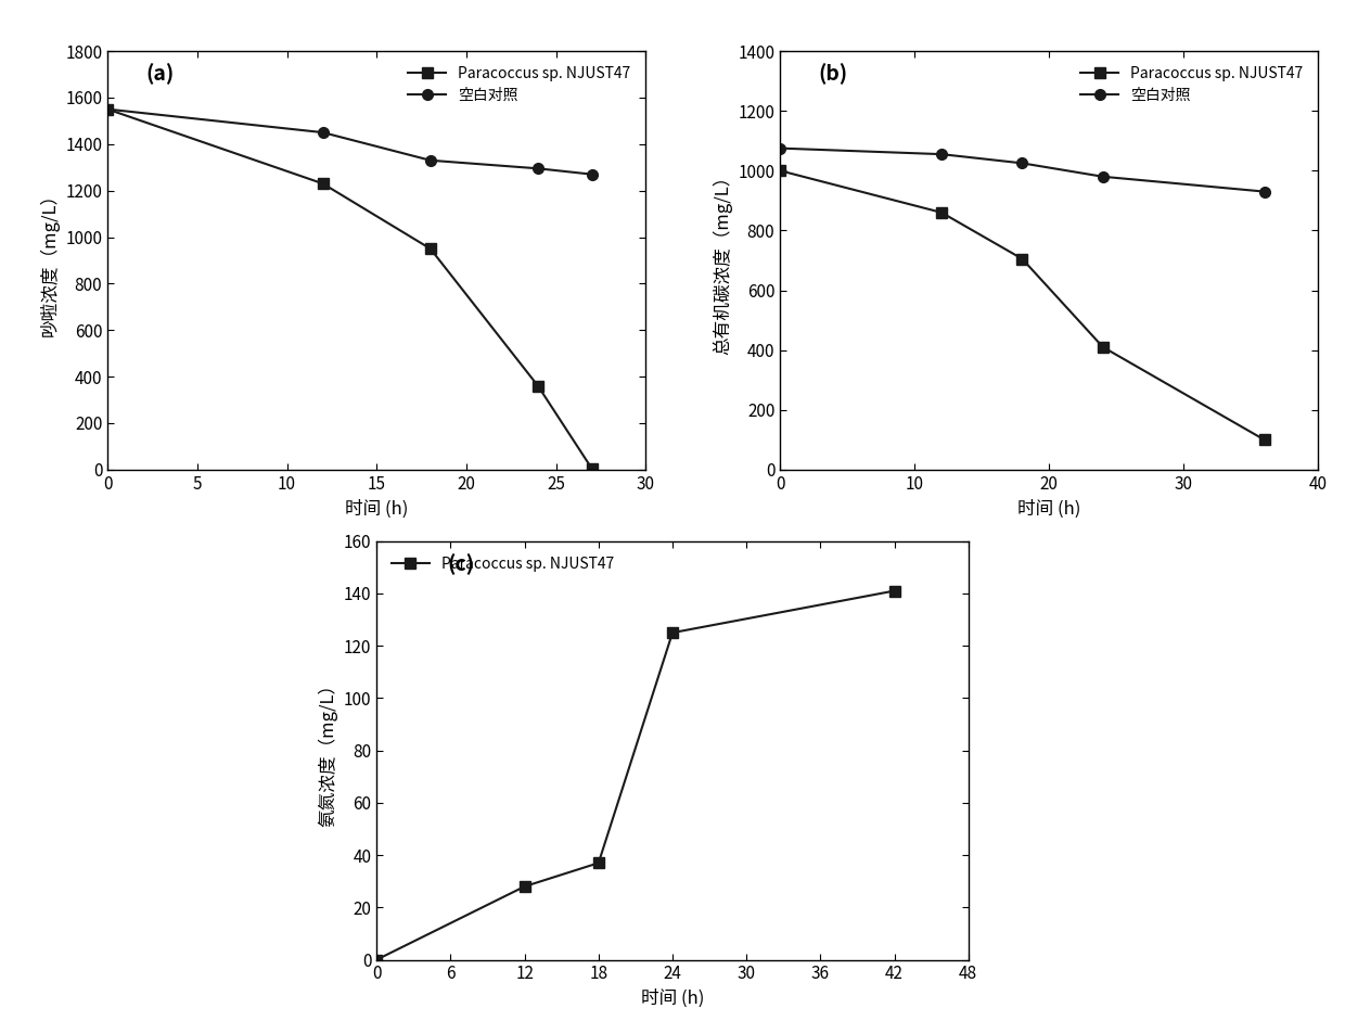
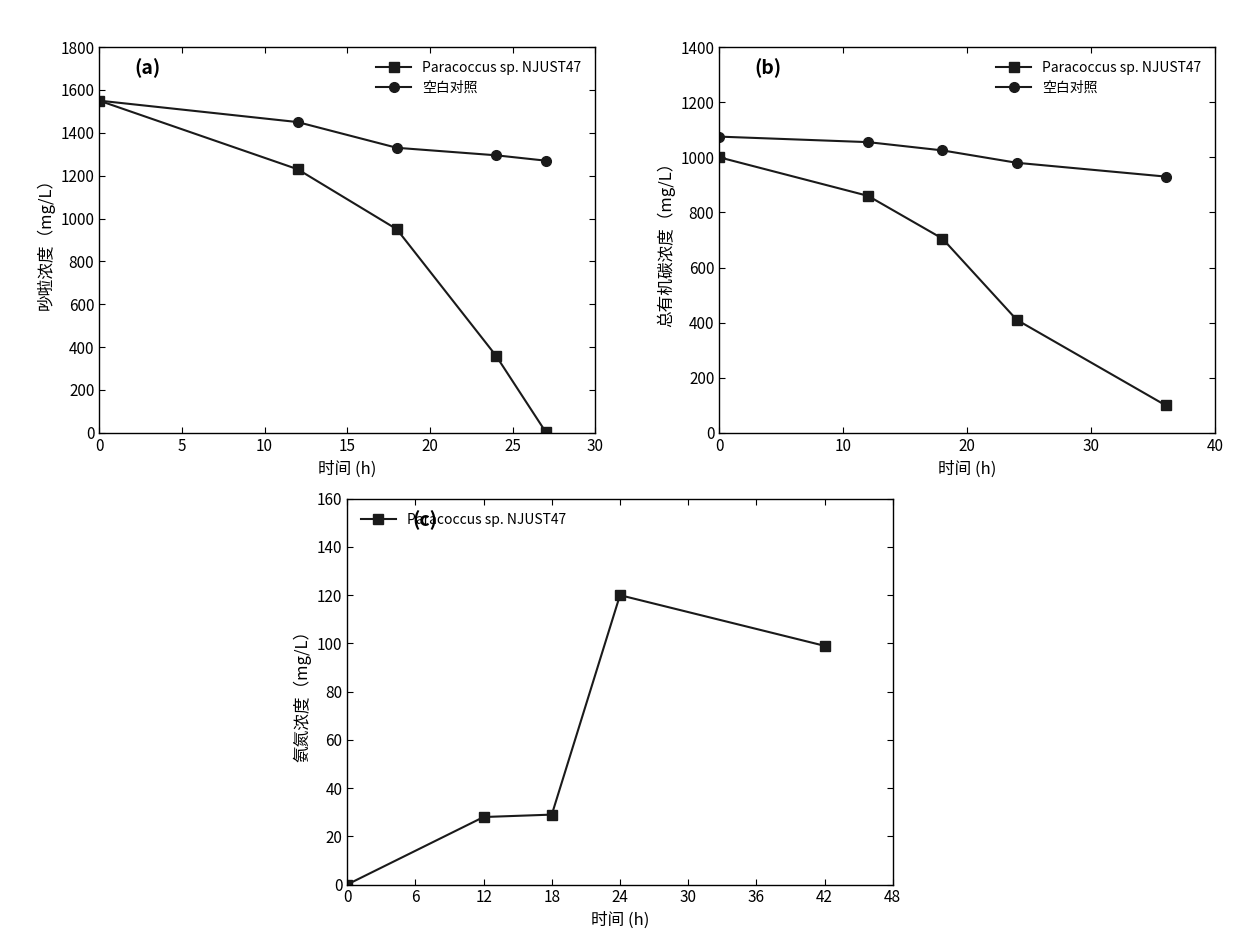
18: 37 -> 29
24: 125 -> 120
42: 141 -> 99
